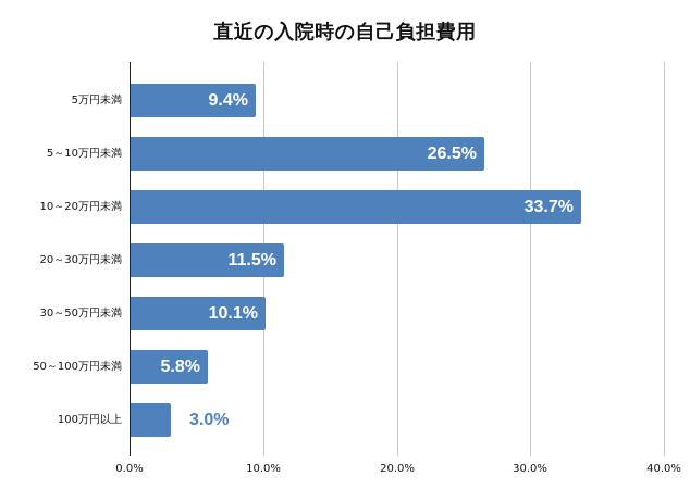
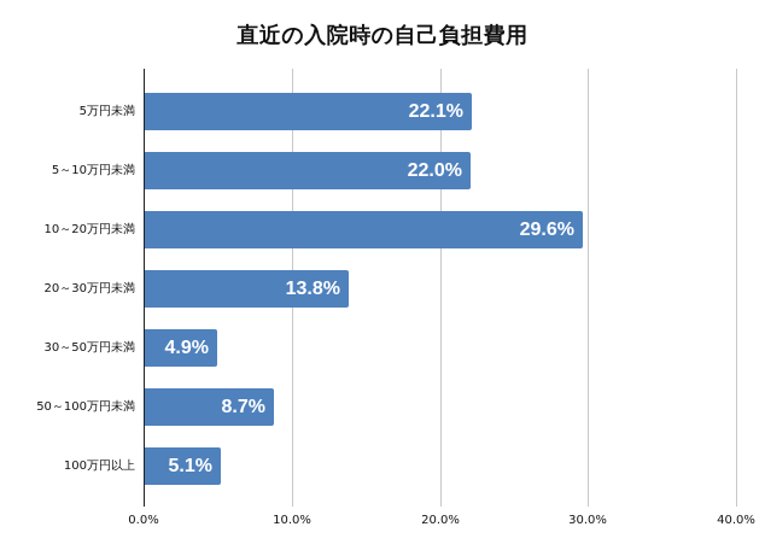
5万円未満: 9.4% -> 22.1%
5～10万円未満: 26.5% -> 22.0%
10～20万円未満: 33.7% -> 29.6%
20～30万円未満: 11.5% -> 13.8%
30～50万円未満: 10.1% -> 4.9%
50～100万円未満: 5.8% -> 8.7%
100万円以上: 3.0% -> 5.1%
